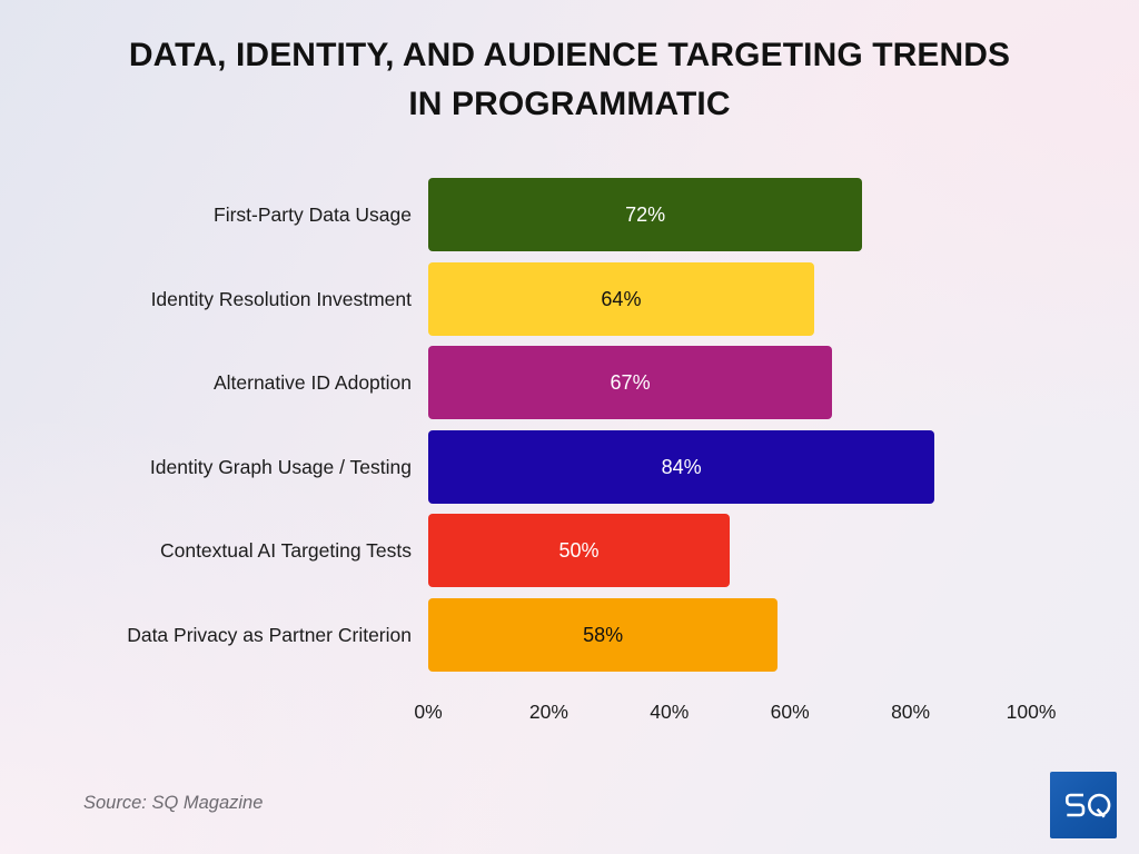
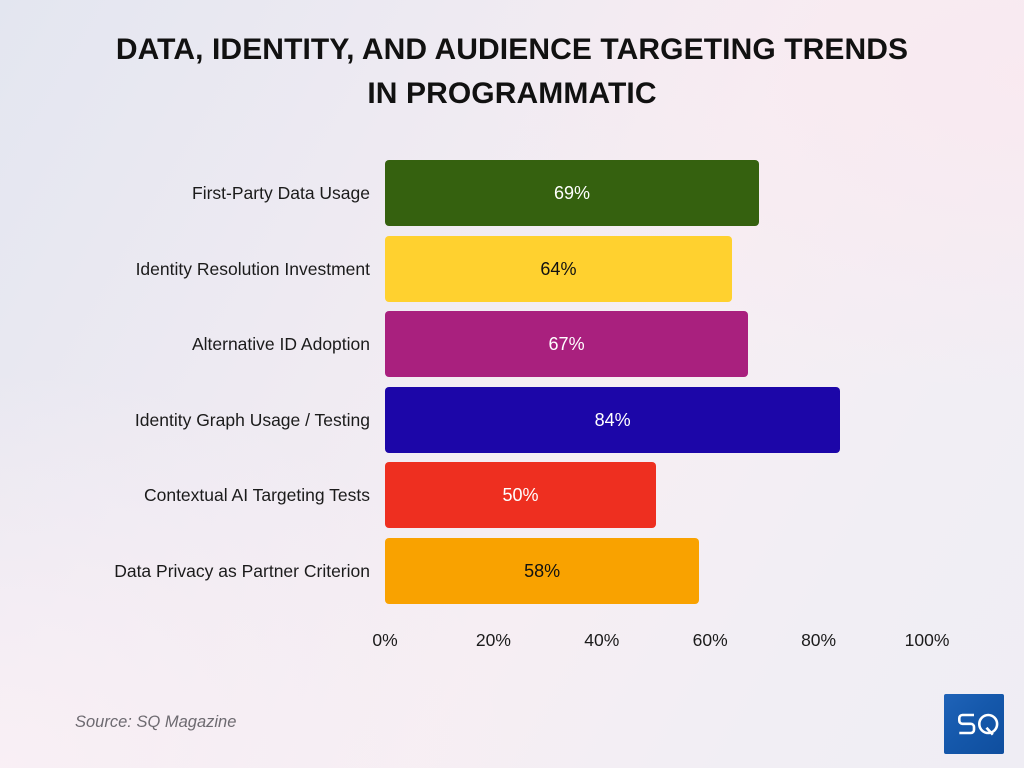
First-Party Data Usage: 72% -> 69%
